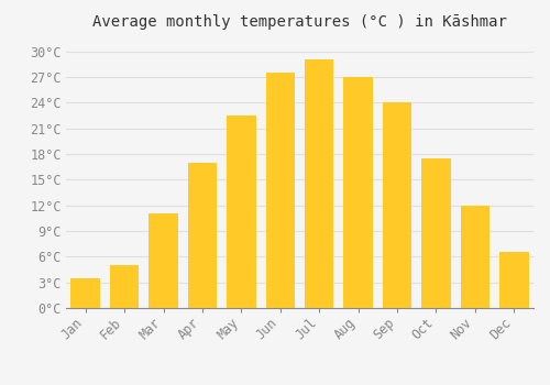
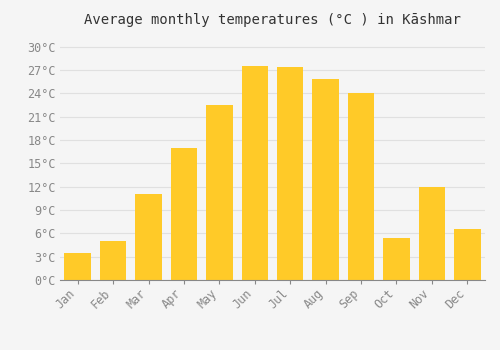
Jul: 29.0°C -> 27.4°C
Aug: 27.0°C -> 25.8°C
Oct: 17.5°C -> 5.4°C
